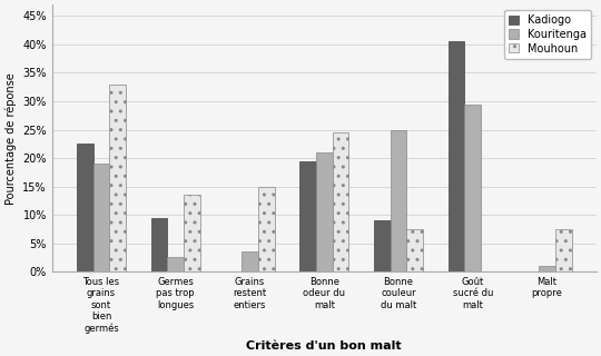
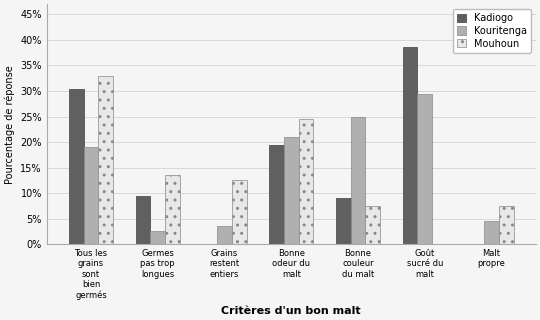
Kadiogo/Tous les grains sont bien germés: 22.5% -> 30.4%
Mouhoun/Grains restent entiers: 15.0% -> 12.6%
Kadiogo/Goût sucré du malt: 40.5% -> 38.6%
Kouritenga/Malt propre: 1.0% -> 4.6%
